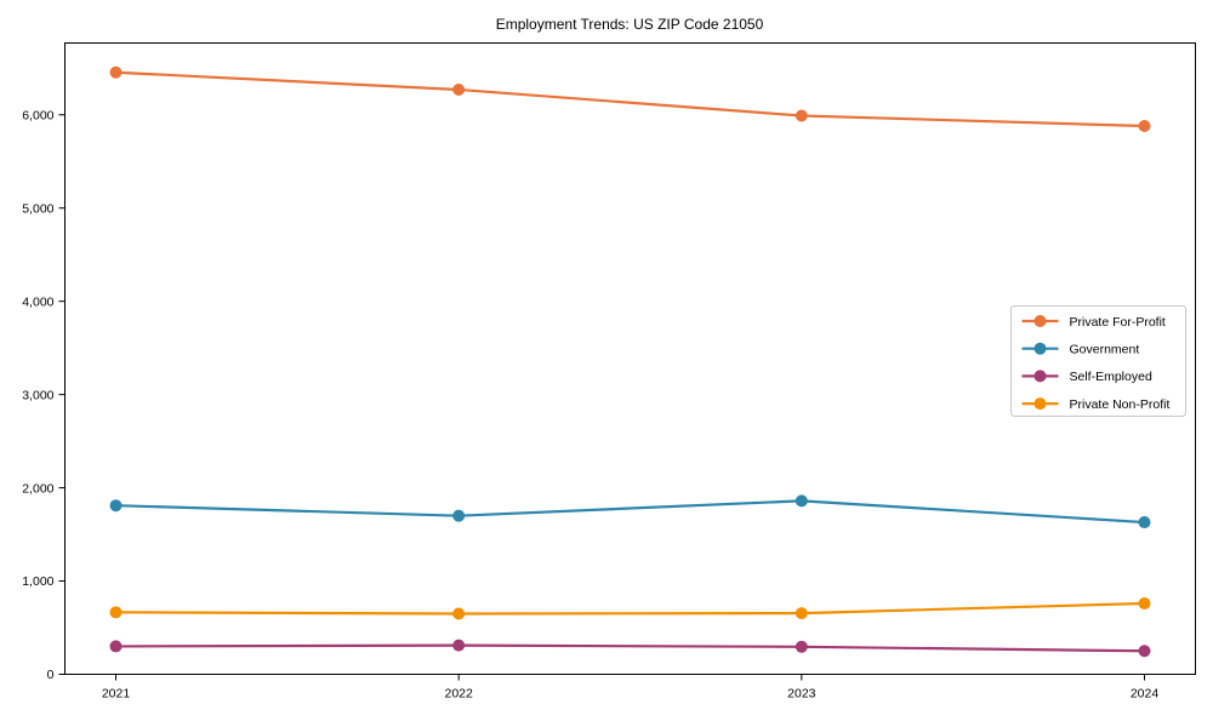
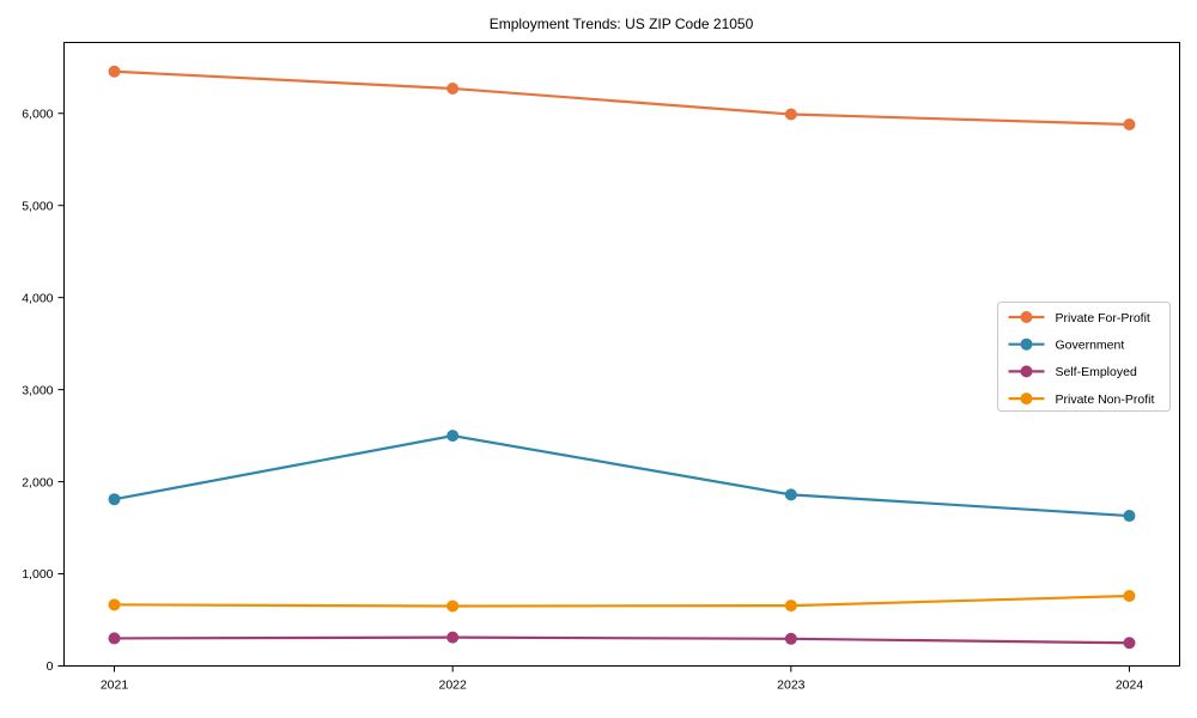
Government/2022: 1700 -> 2500
